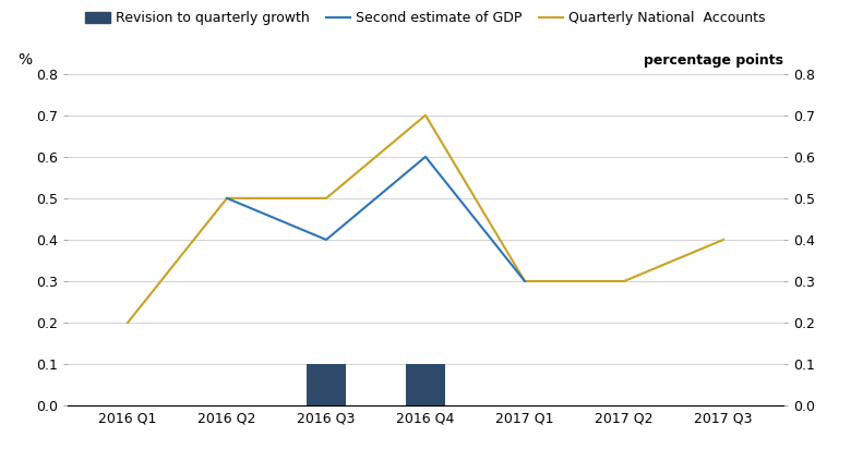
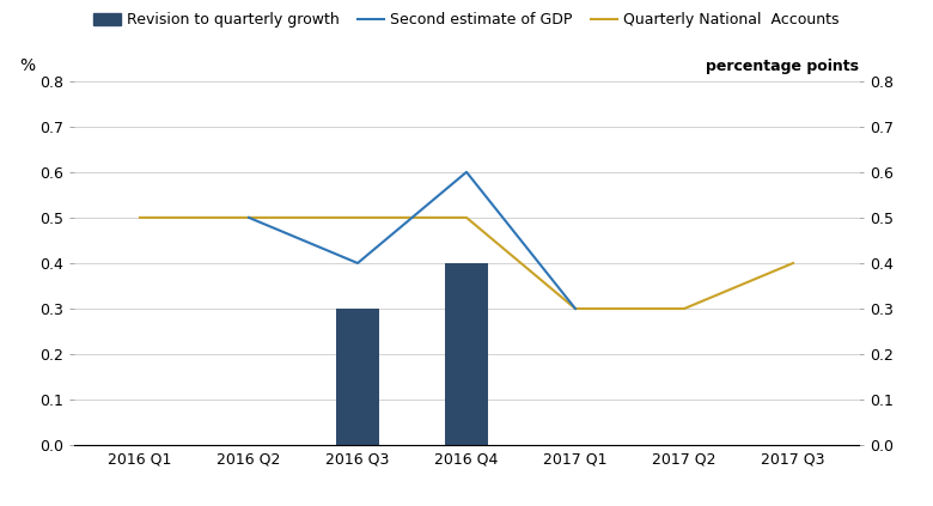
Quarterly National Accounts/2016 Q1: 0.2 -> 0.5
Revision to quarterly growth/2016 Q3: 0.1 -> 0.3
Quarterly National Accounts/2016 Q4: 0.7 -> 0.5
Revision to quarterly growth/2016 Q4: 0.1 -> 0.4
